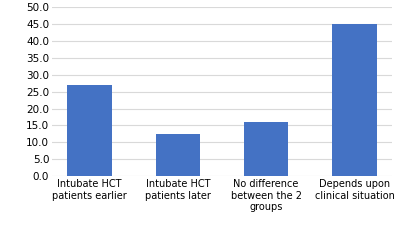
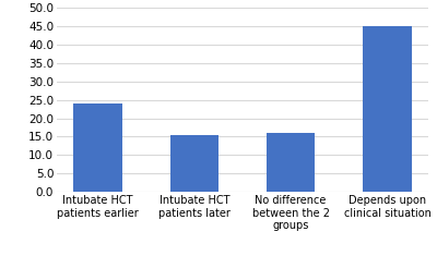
Intubate HCT patients earlier: 27.0 -> 24.0
Intubate HCT patients later: 12.5 -> 15.5
